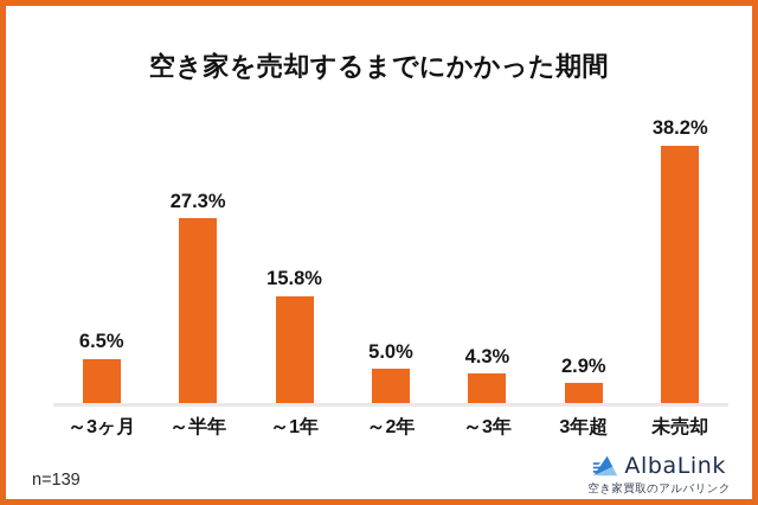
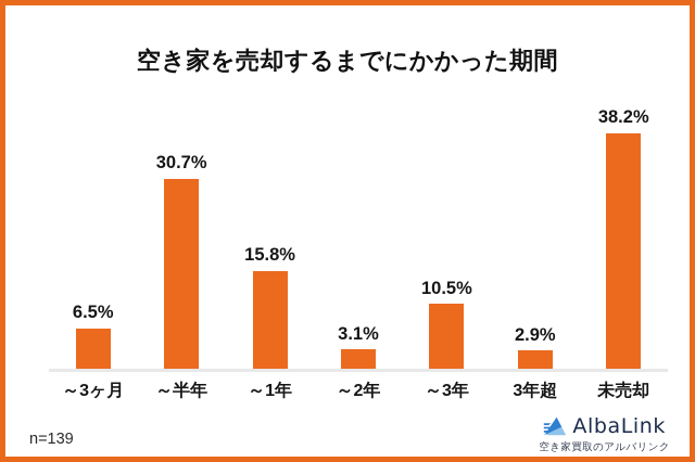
～半年: 27.3% -> 30.7%
～2年: 5.0% -> 3.1%
～3年: 4.3% -> 10.5%
